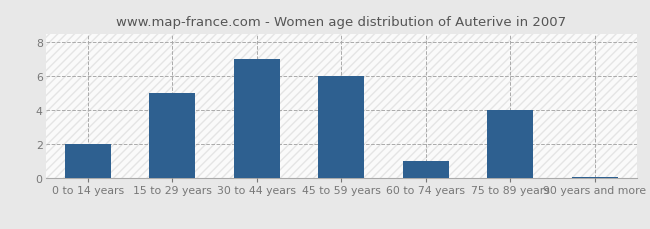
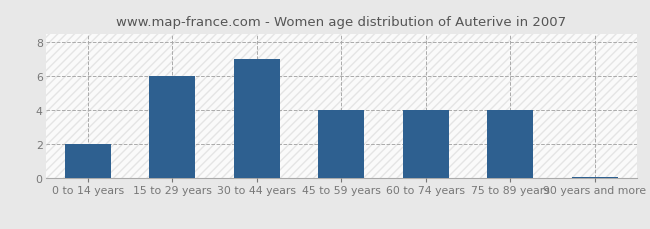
15 to 29 years: 5.0 -> 6.0
45 to 59 years: 6.0 -> 4.0
60 to 74 years: 1.0 -> 4.0
